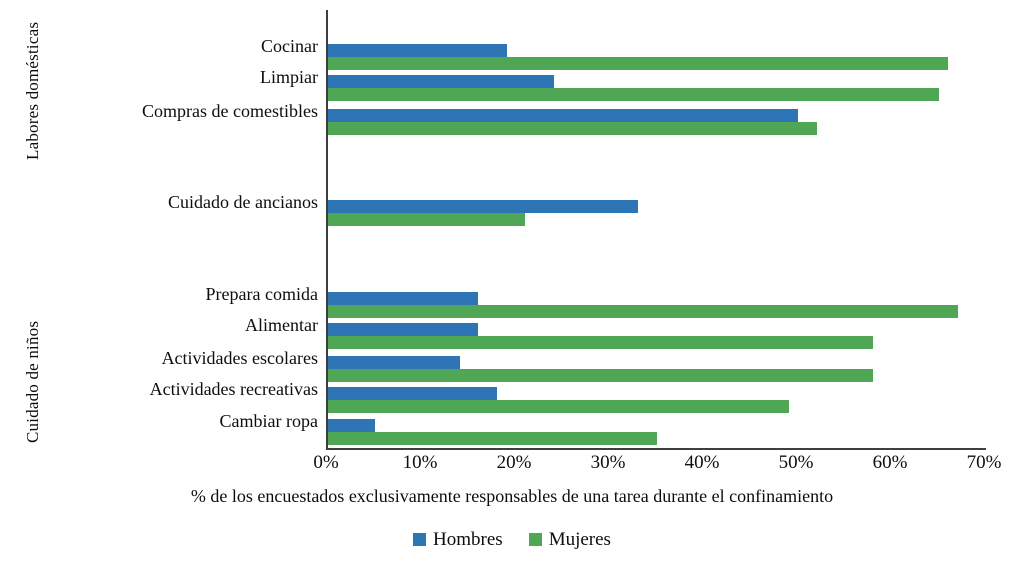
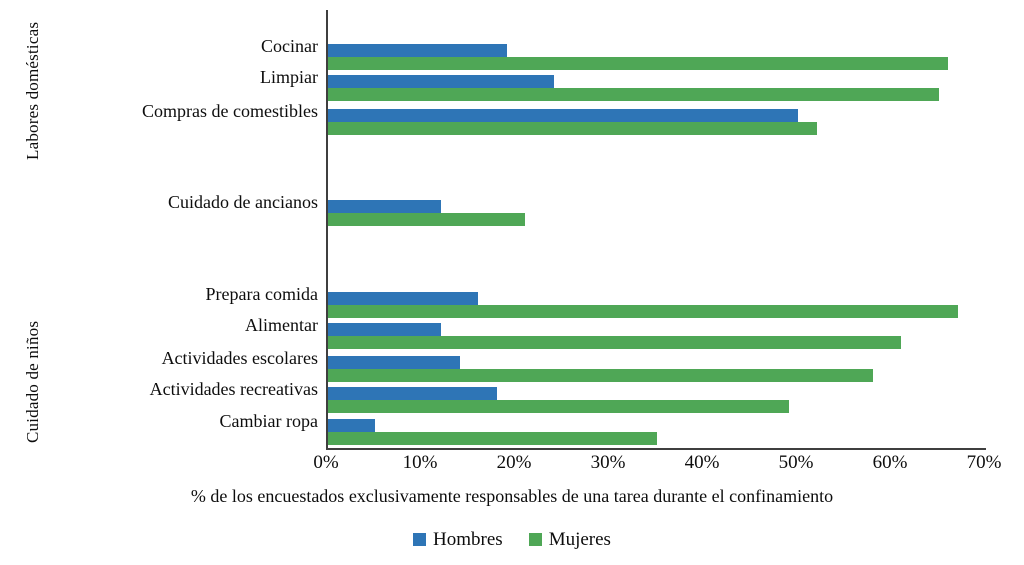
Hombres/Cuidado de ancianos: 33% -> 12%
Hombres/Alimentar: 16% -> 12%
Mujeres/Alimentar: 58% -> 61%
